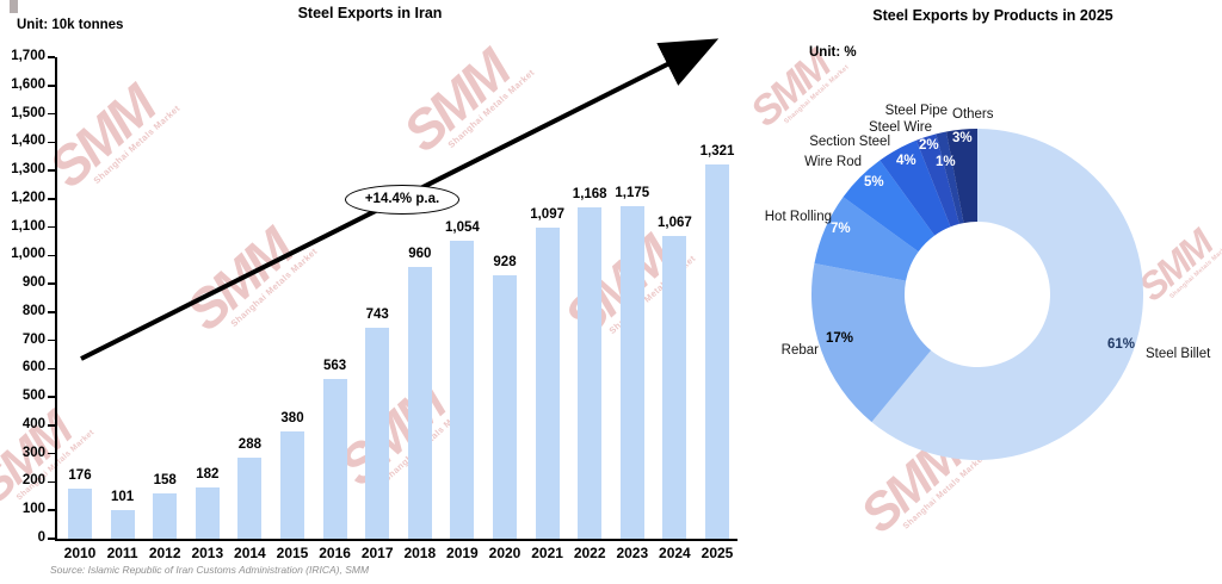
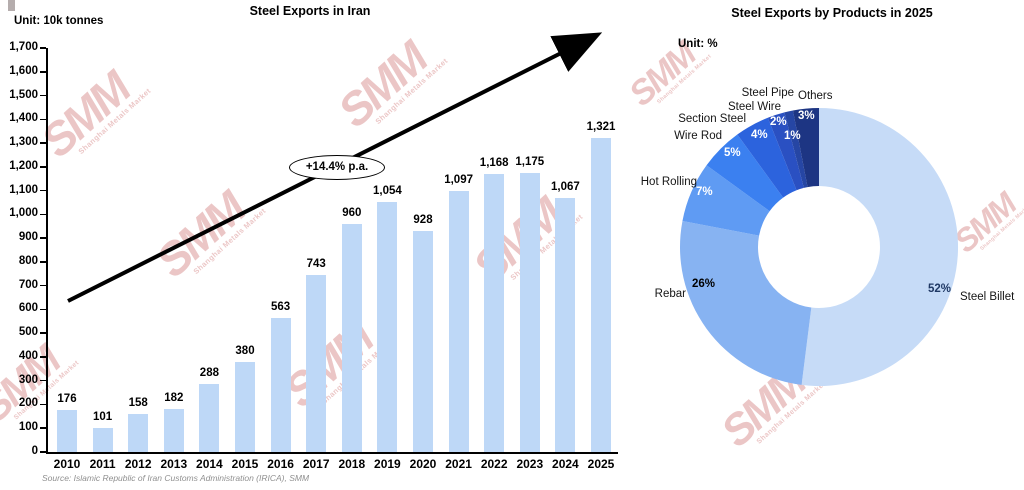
Steel Exports by Products in 2025/Steel Billet: 61% -> 52%
Steel Exports by Products in 2025/Rebar: 17% -> 26%
